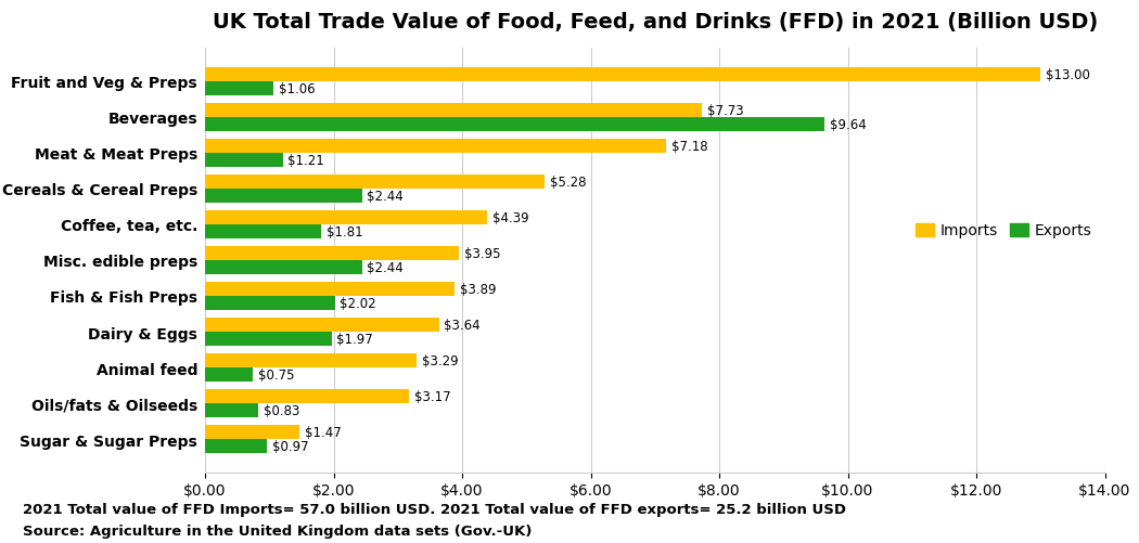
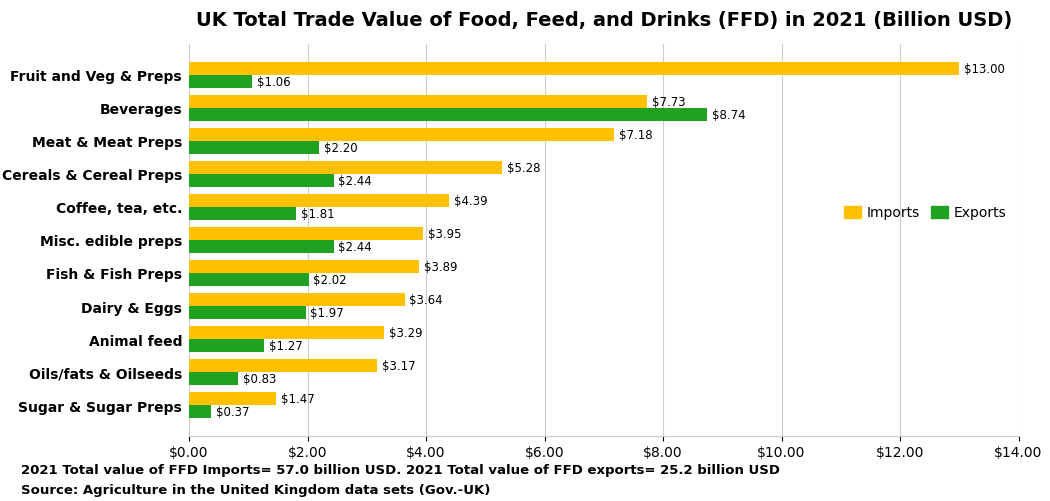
Exports/Beverages: $9.64 -> $8.74
Exports/Meat & Meat Preps: $1.21 -> $2.20
Exports/Animal feed: $0.75 -> $1.27
Exports/Sugar & Sugar Preps: $0.97 -> $0.37
